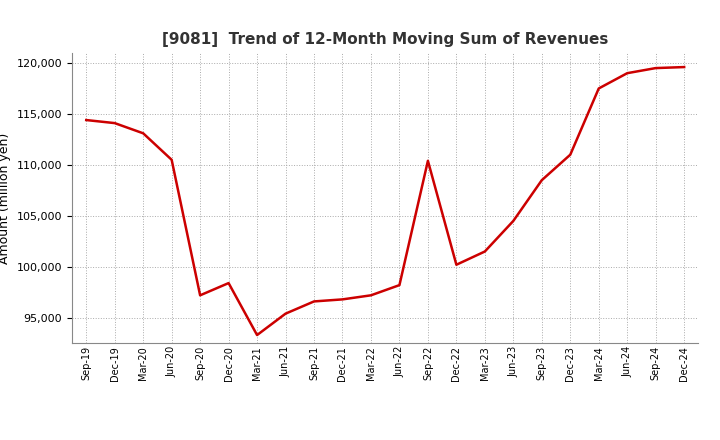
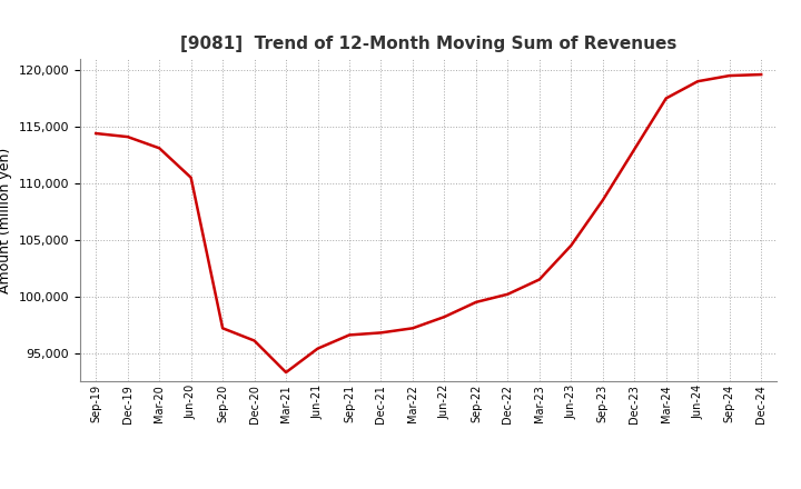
Dec-20: 98,400 -> 96,100
Sep-22: 110,400 -> 99,500
Dec-23: 111,000 -> 113,000
